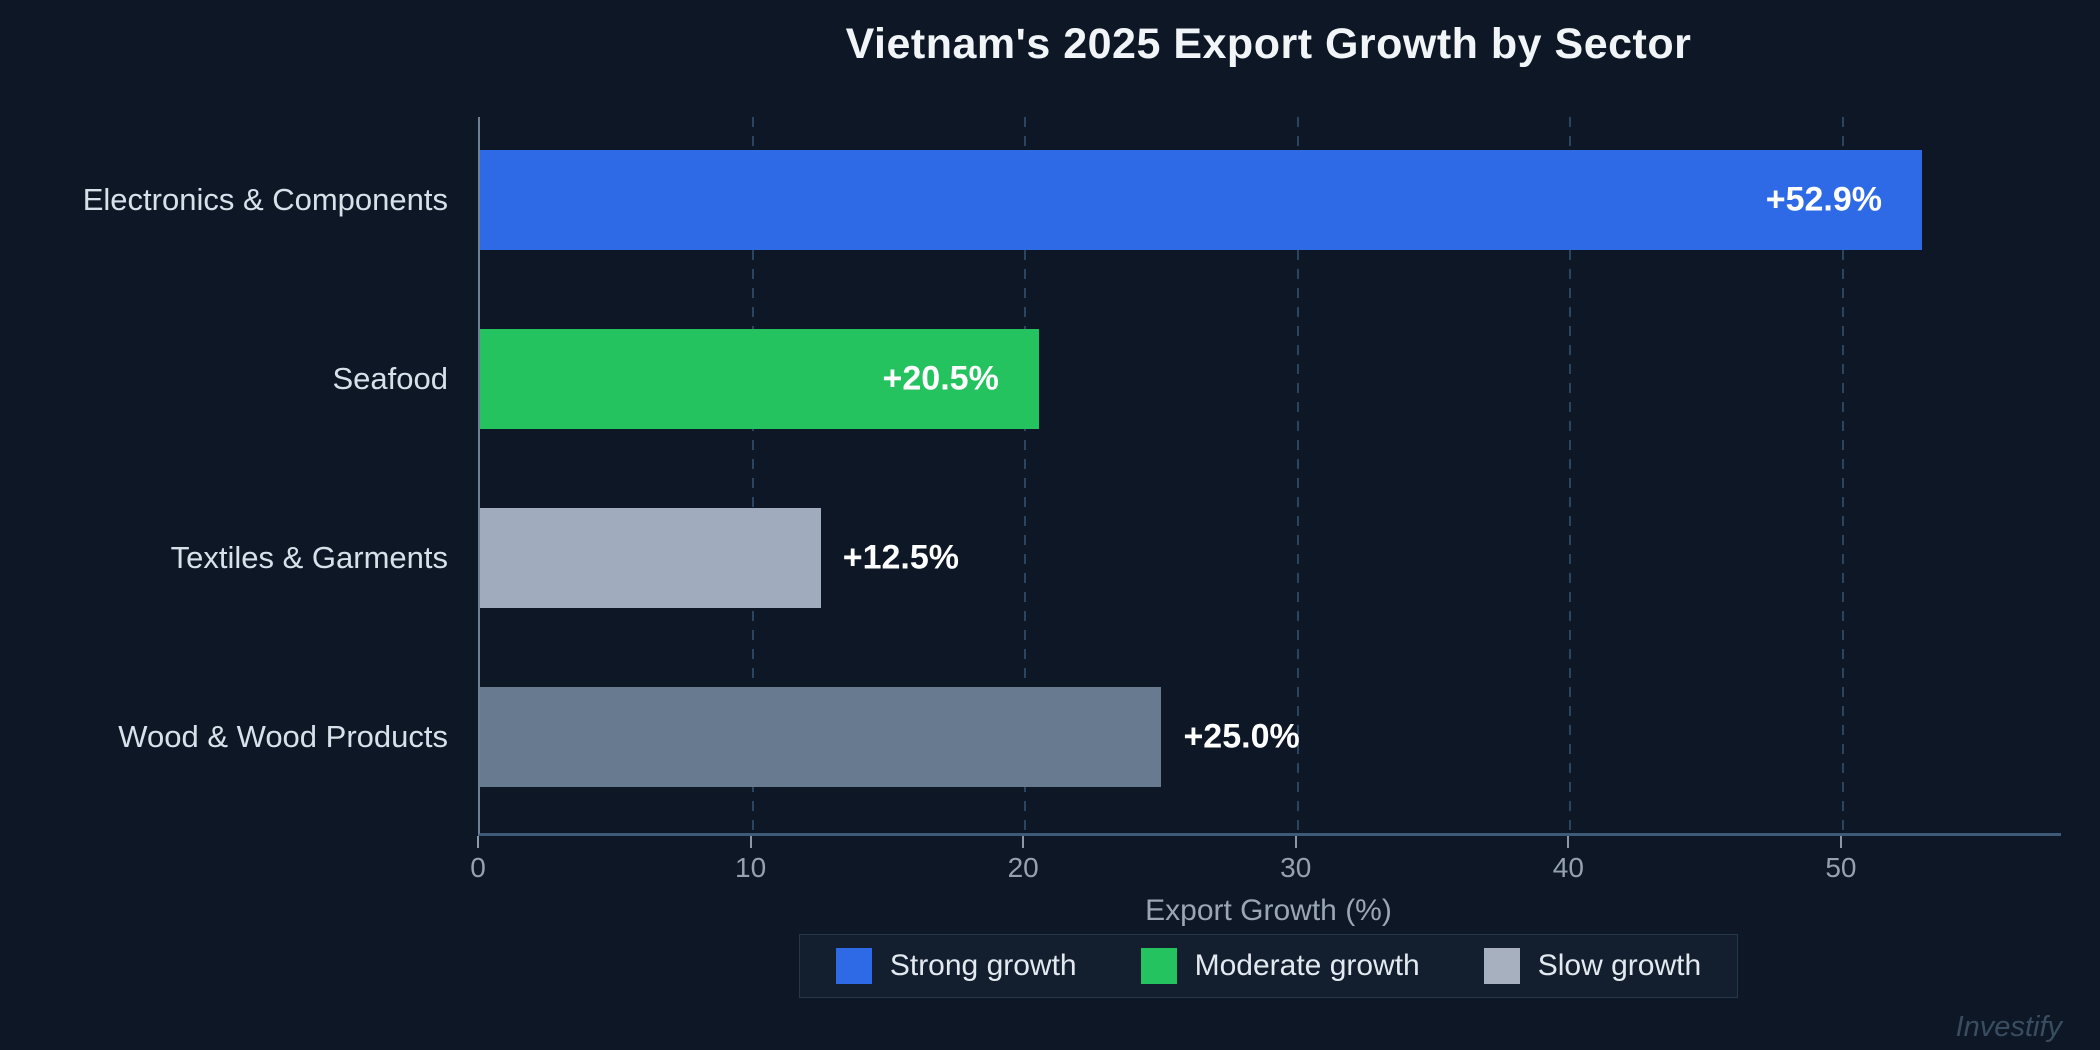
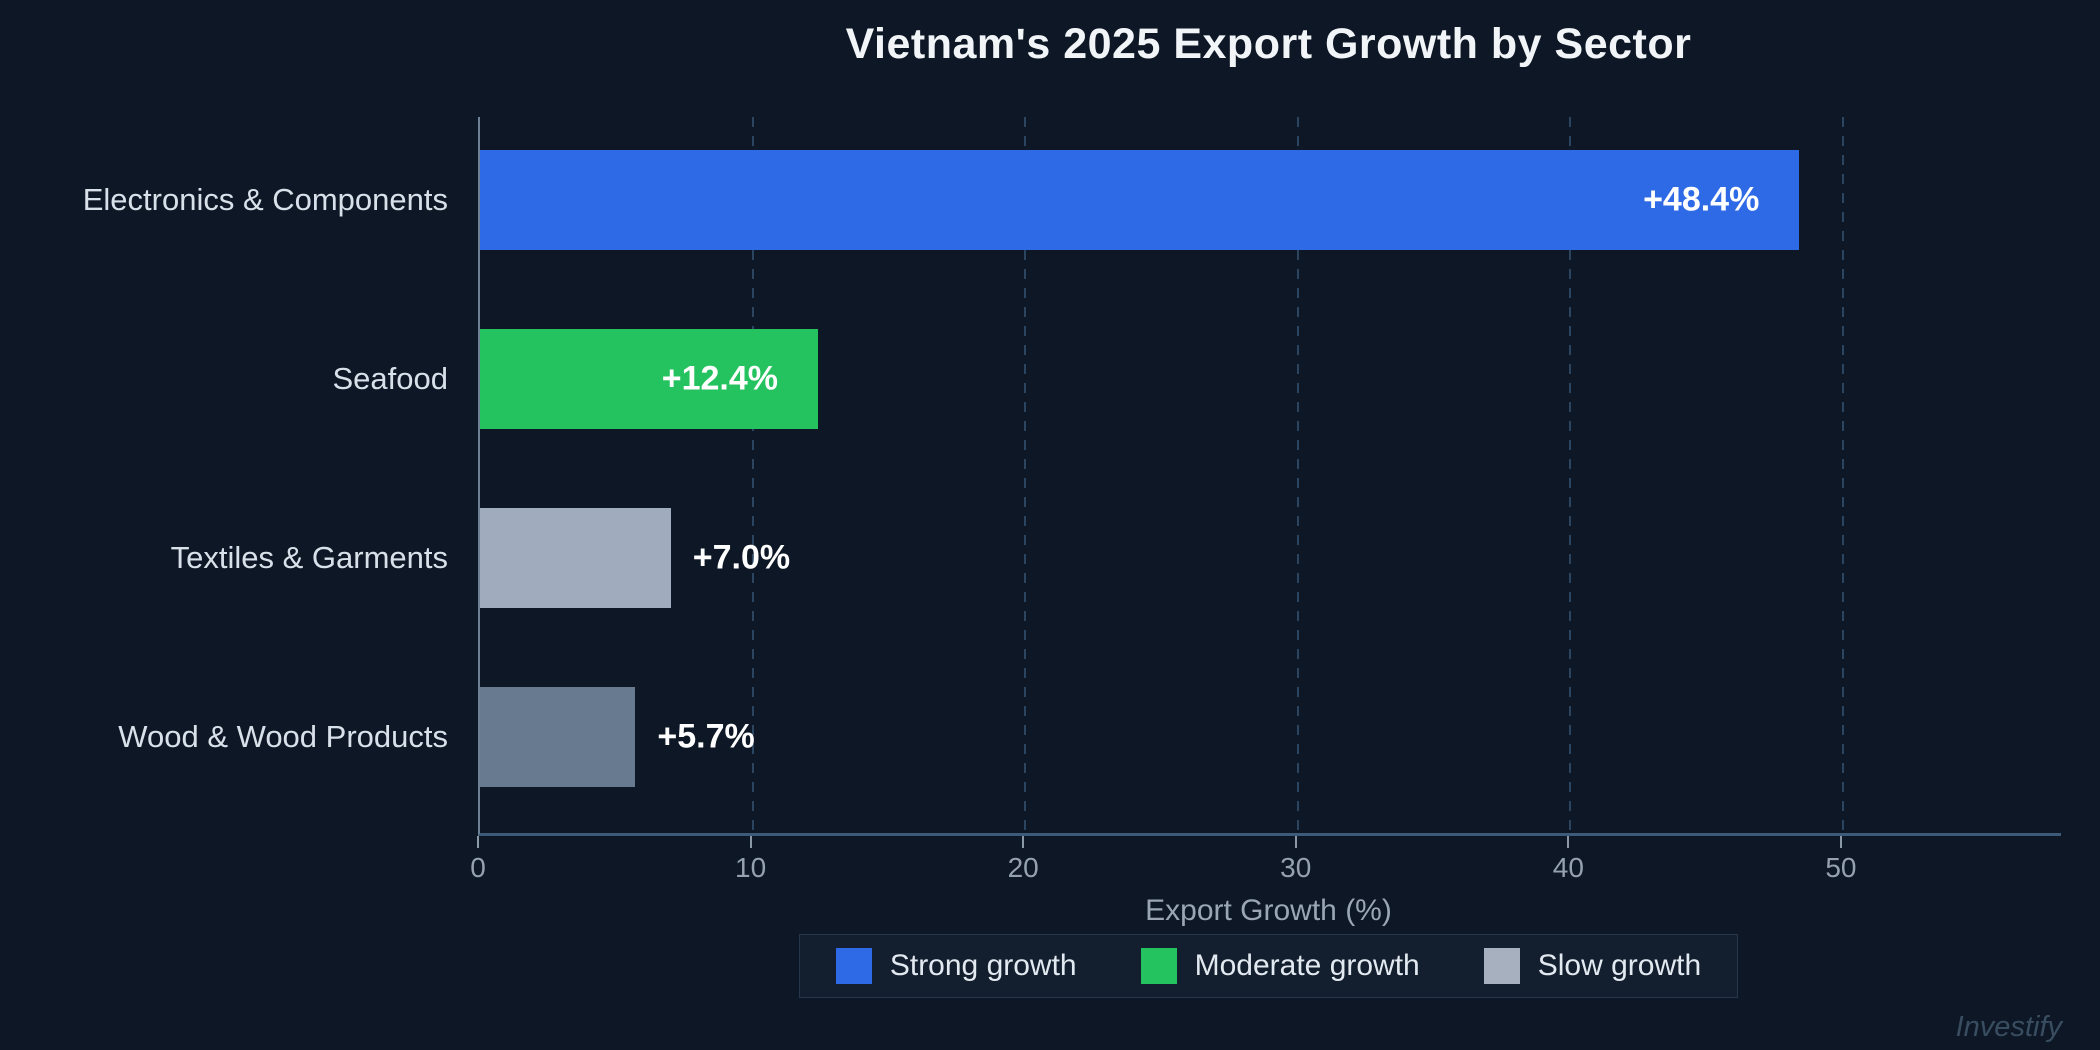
Electronics & Components: +52.9% -> +48.4%
Seafood: +20.5% -> +12.4%
Textiles & Garments: +12.5% -> +7.0%
Wood & Wood Products: +25.0% -> +5.7%
